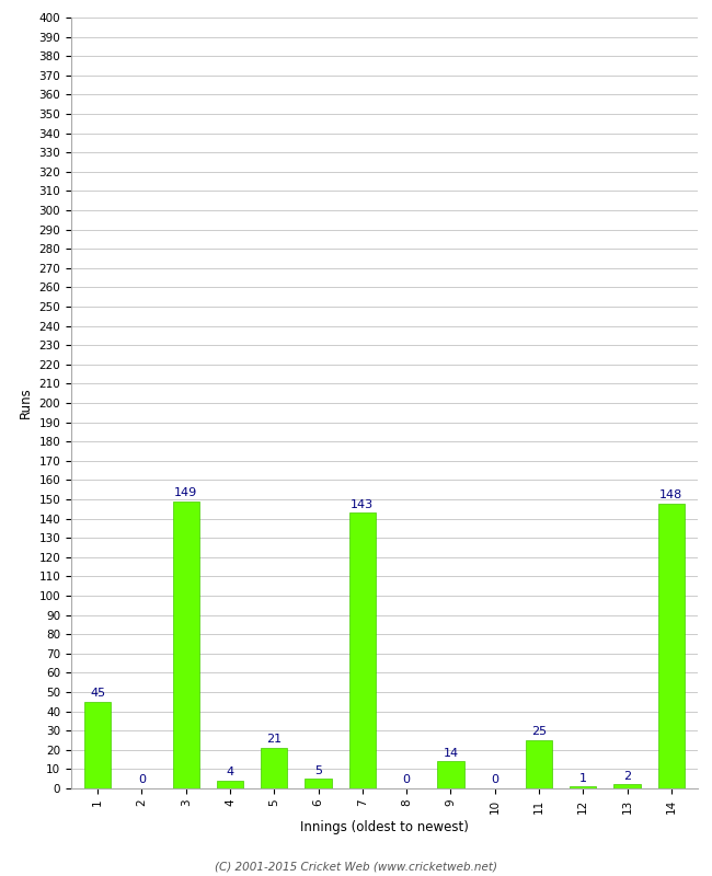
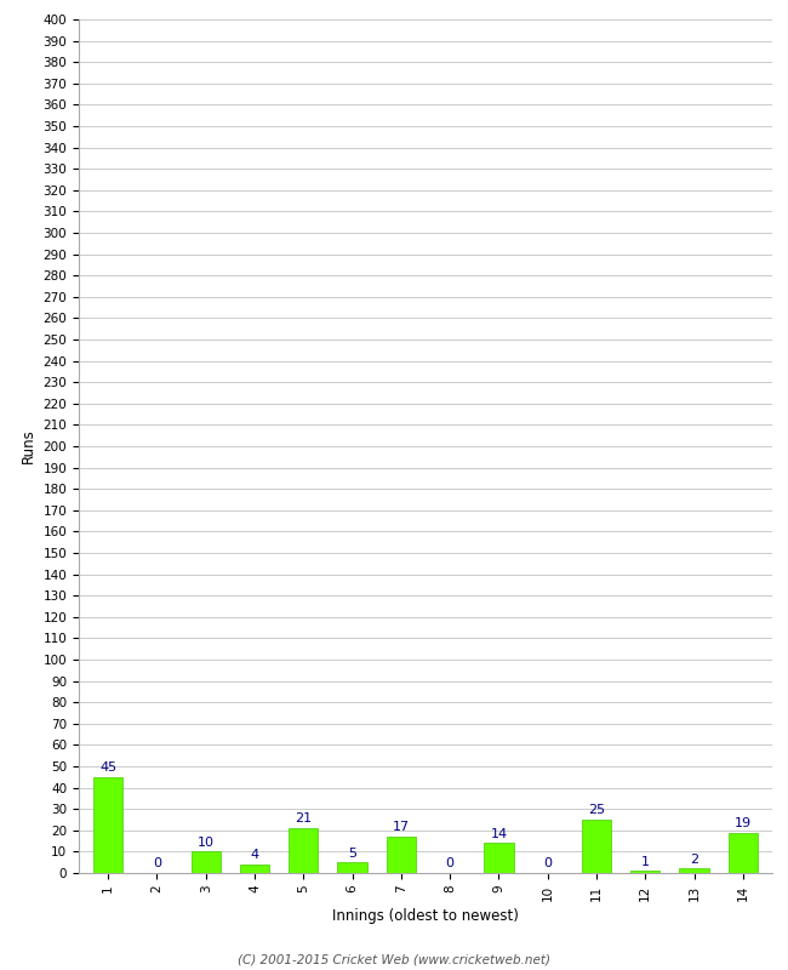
3: 149 -> 10
7: 143 -> 17
14: 148 -> 19
